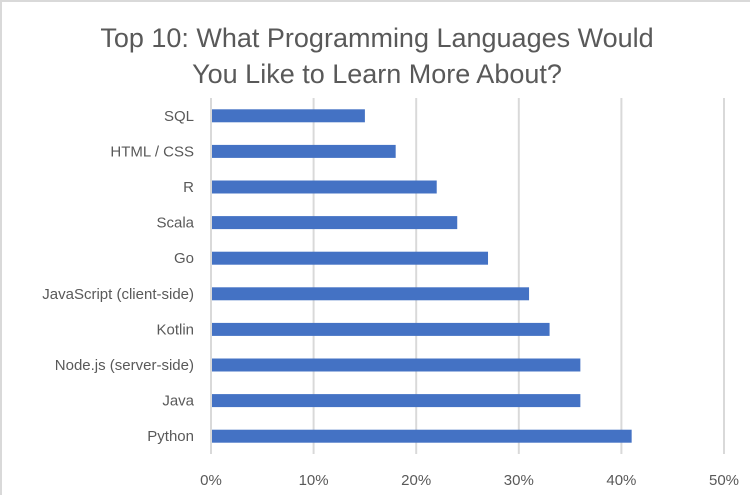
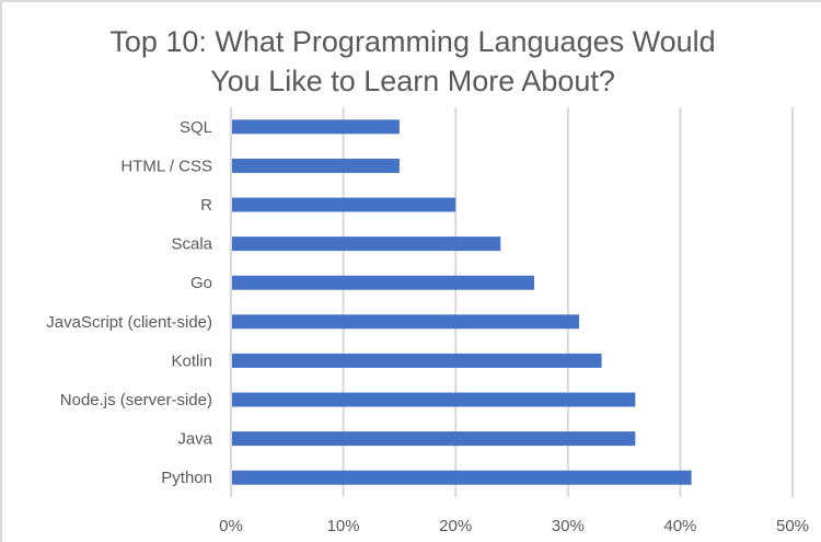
HTML / CSS: 18% -> 15%
R: 22% -> 20%
